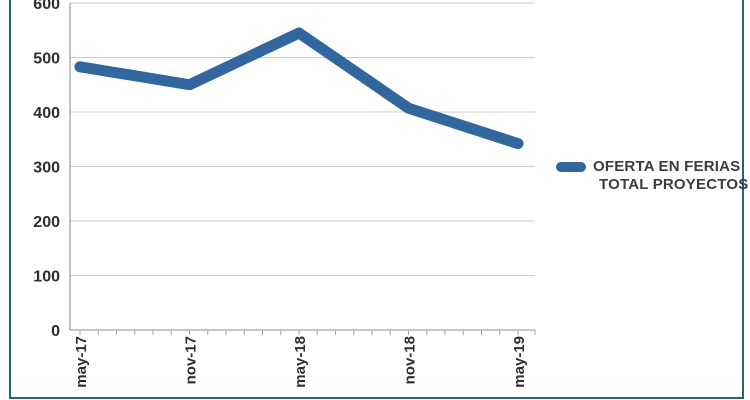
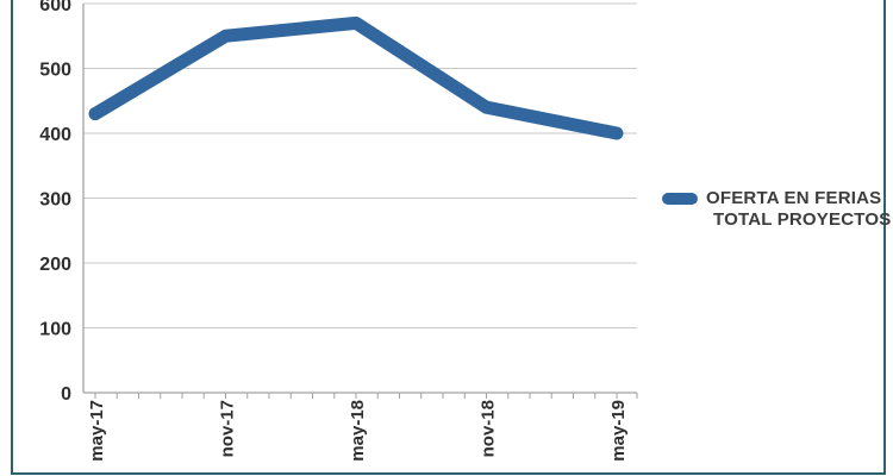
may-17: 480 -> 430
nov-17: 450 -> 550
may-18: 540 -> 570
nov-18: 410 -> 440
may-19: 340 -> 400
